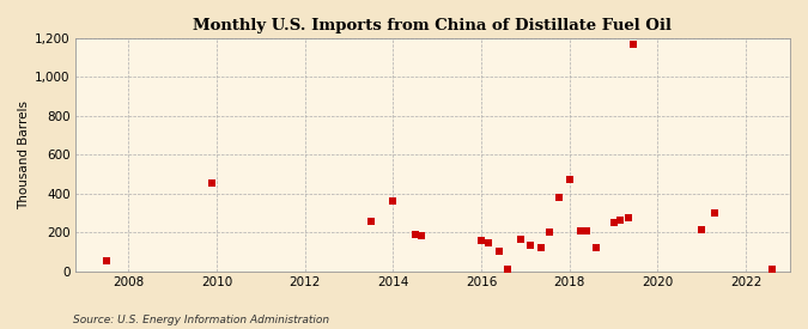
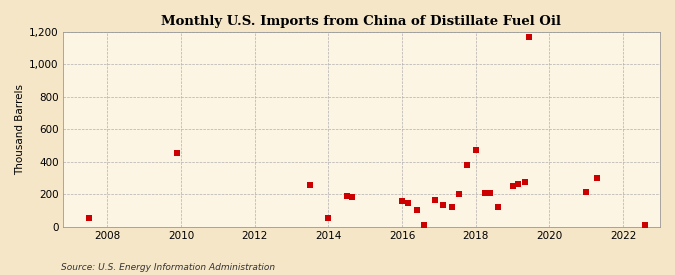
2014: 360 -> 50
